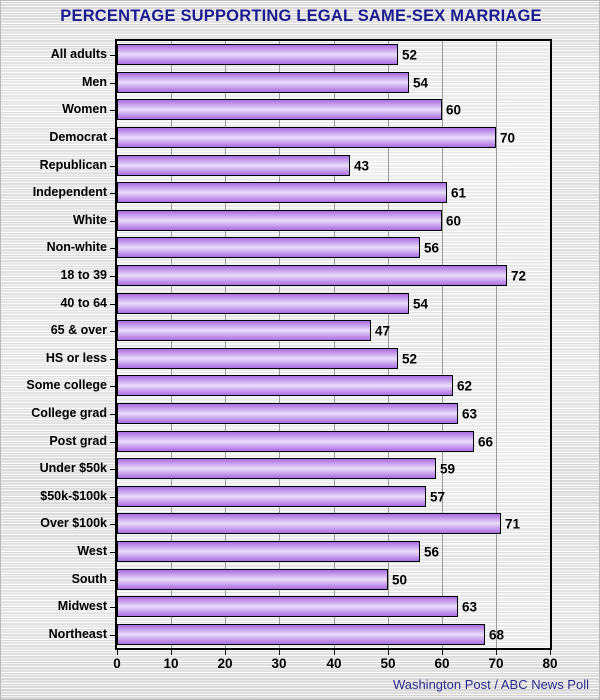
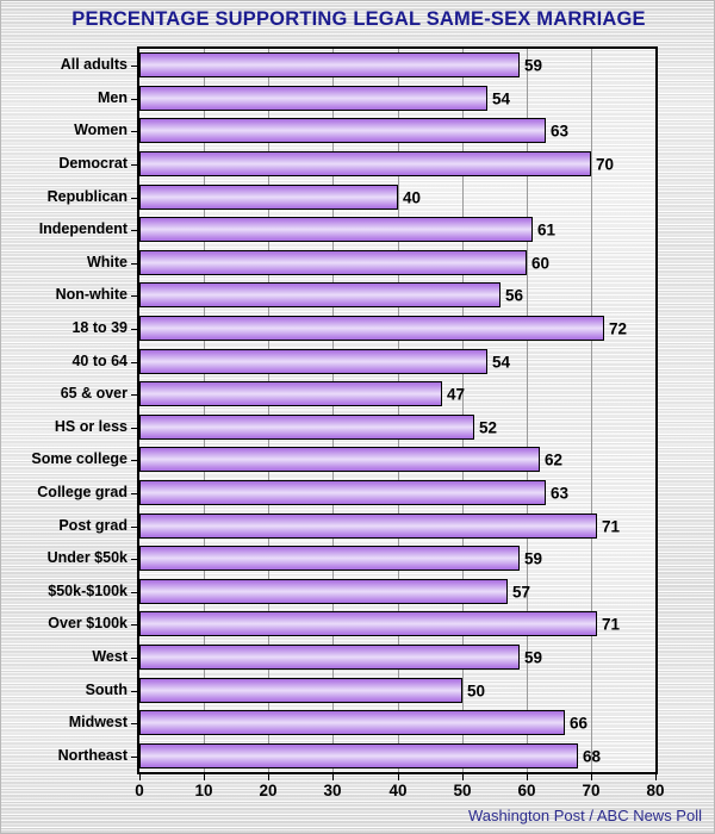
All adults: 52 -> 59
Women: 60 -> 63
Republican: 43 -> 40
Post grad: 66 -> 71
West: 56 -> 59
Midwest: 63 -> 66
